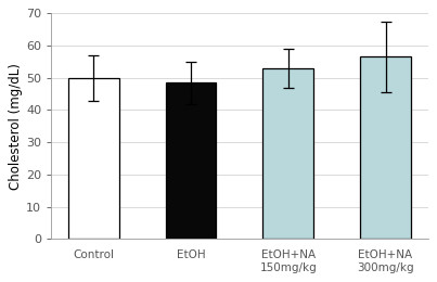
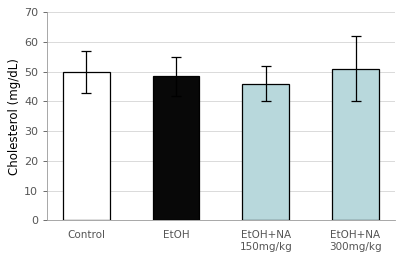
EtOH+NA 150mg/kg: 53.0 -> 46.0
EtOH+NA 300mg/kg: 56.5 -> 51.0
